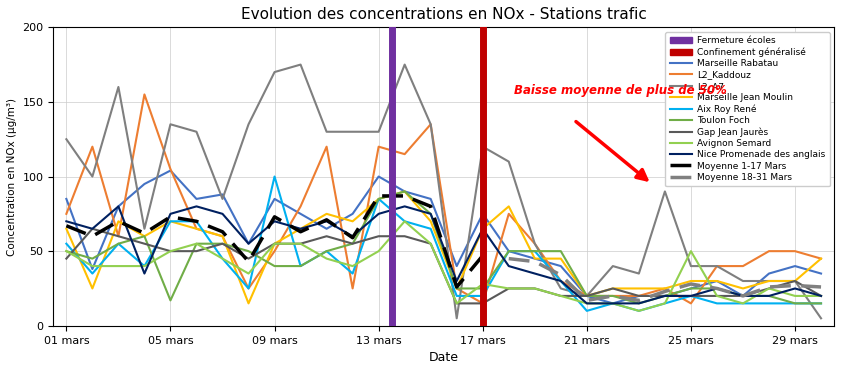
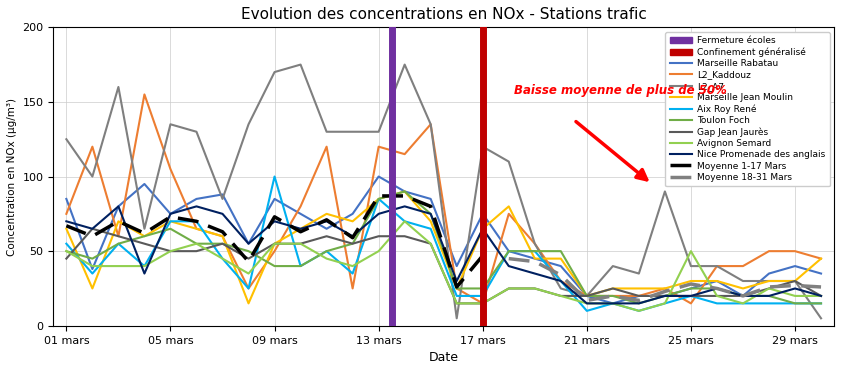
Marseille Rabatau/05 mars: 104 -> 75
Toulon Foch/05 mars: 17 -> 65
Avignon Semard/17 mars: 28 -> 15
